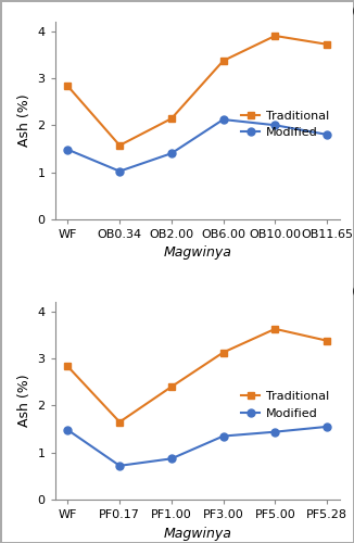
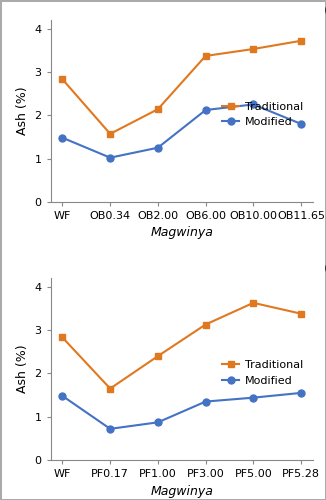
Modified/OB2.00: 1.40 -> 1.25
Traditional/OB10.00: 3.90 -> 3.53
Modified/OB10.00: 2.00 -> 2.25
